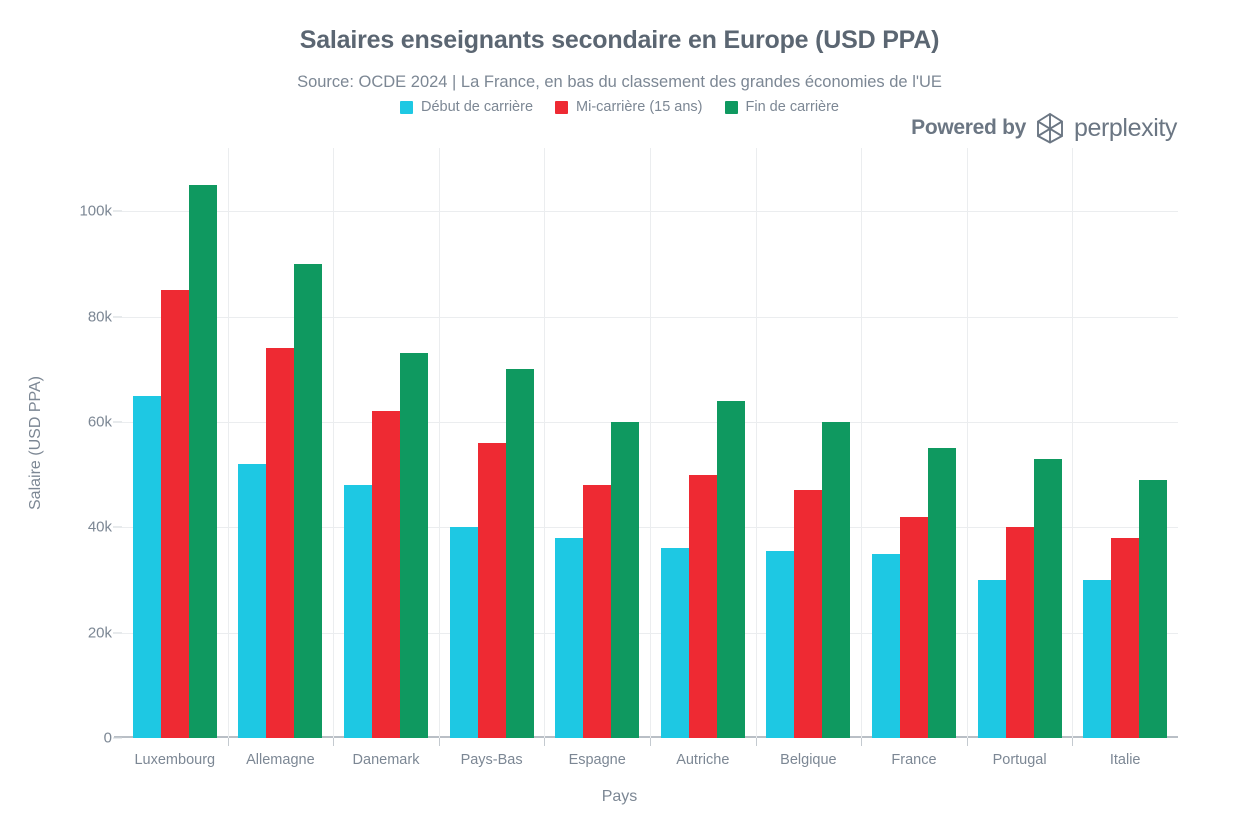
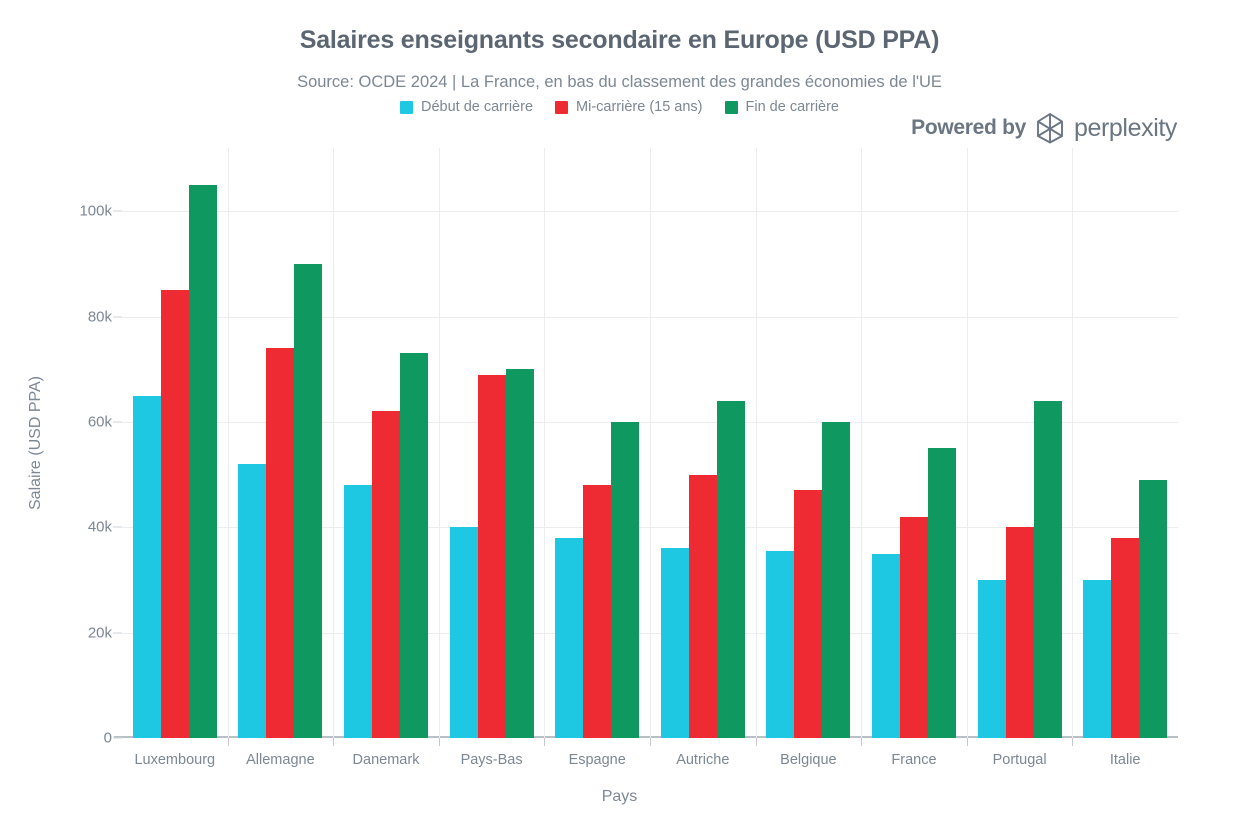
Mi-carrière (15 ans)/Pays-Bas: 56k -> 69k
Fin de carrière/Portugal: 53k -> 64k
